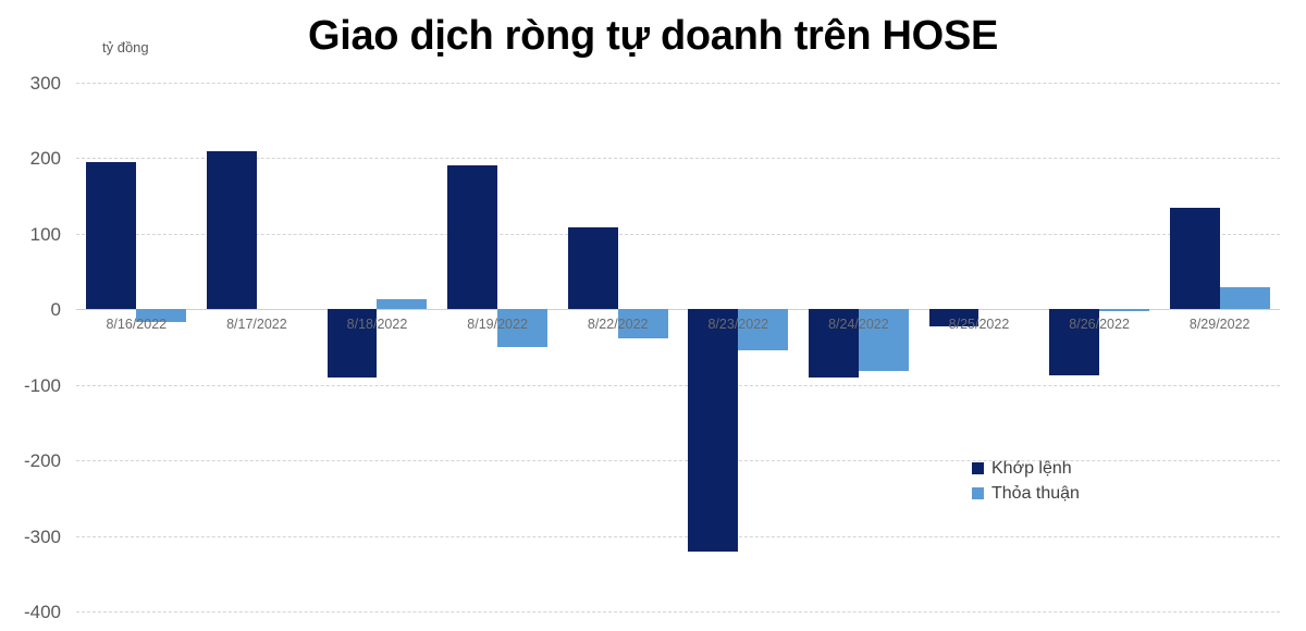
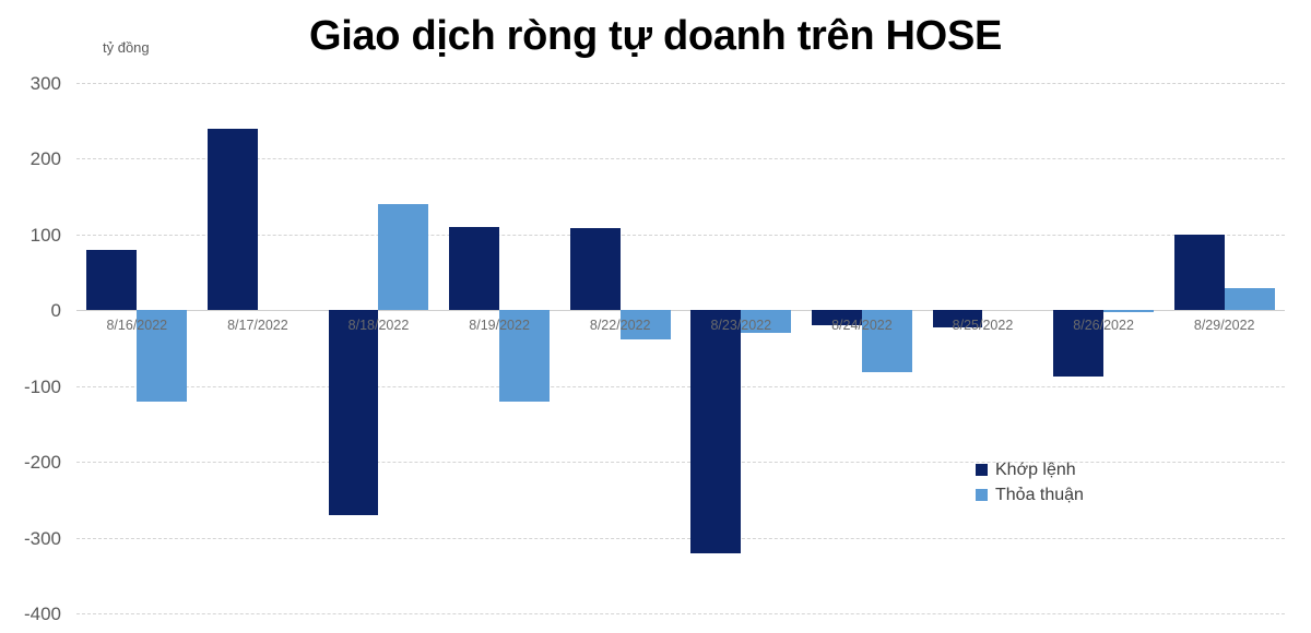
Khớp lệnh/8/16/2022: 200 -> 80
Thỏa thuận/8/16/2022: -20 -> -120
Khớp lệnh/8/17/2022: 210 -> 240
Khớp lệnh/8/18/2022: -90 -> -270
Thỏa thuận/8/18/2022: 10 -> 140
Khớp lệnh/8/19/2022: 190 -> 110
Thỏa thuận/8/19/2022: -50 -> -120
Thỏa thuận/8/23/2022: -60 -> -30
Khớp lệnh/8/24/2022: -90 -> -20
Khớp lệnh/8/29/2022: 130 -> 100
